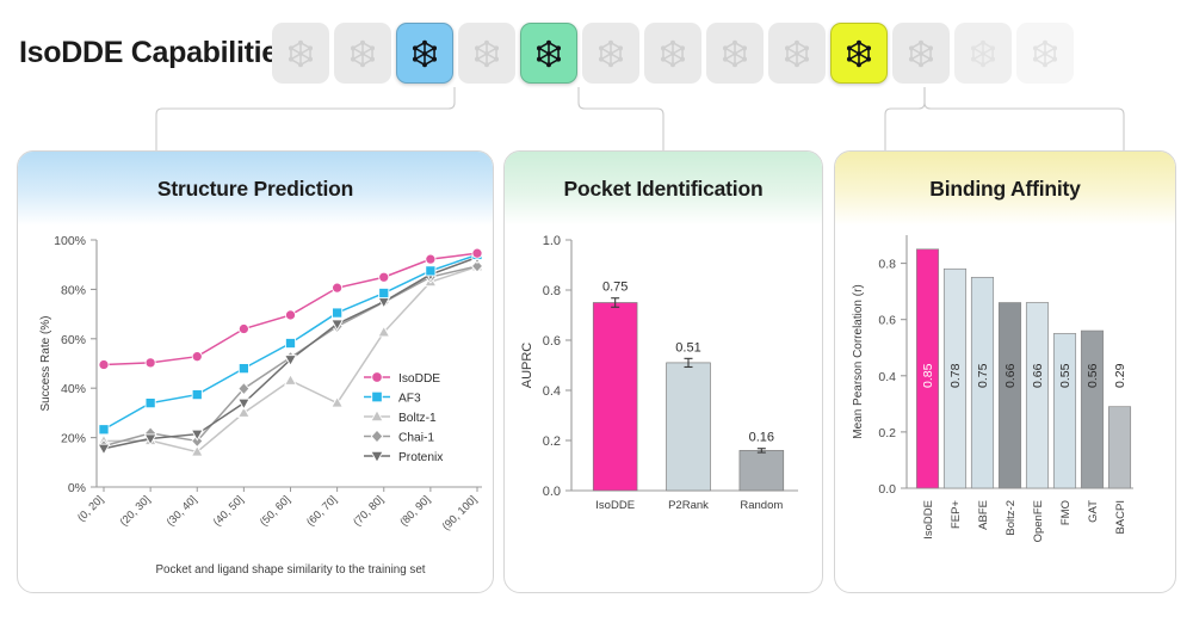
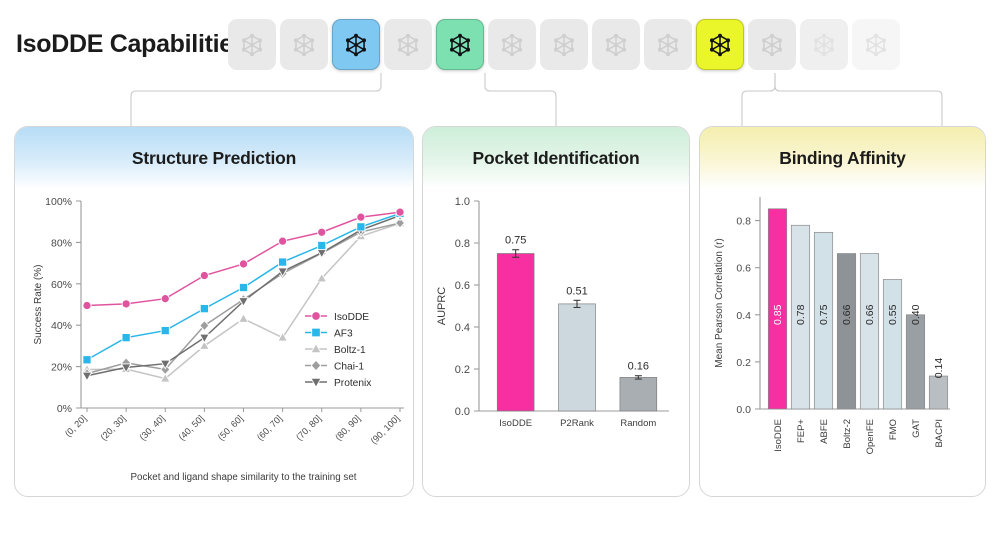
Binding Affinity/GAT: 0.56 -> 0.40
Binding Affinity/BACPI: 0.29 -> 0.14
